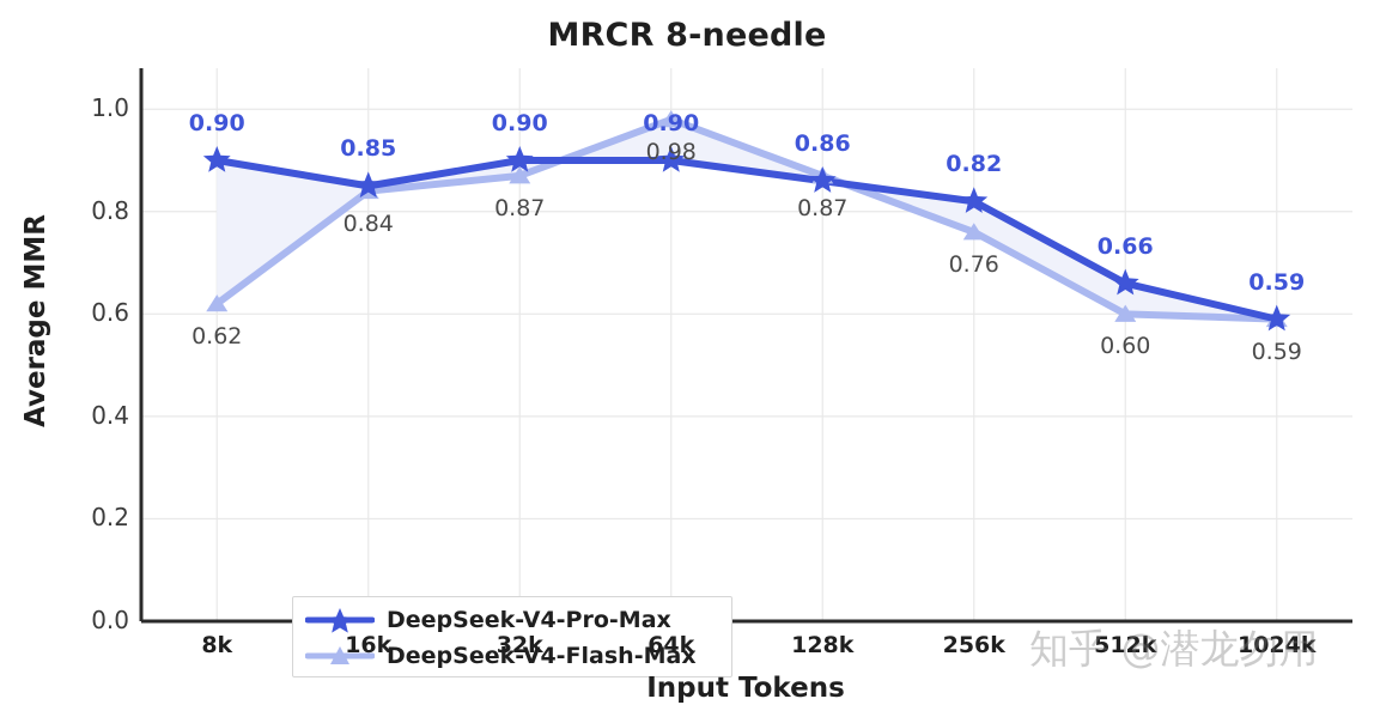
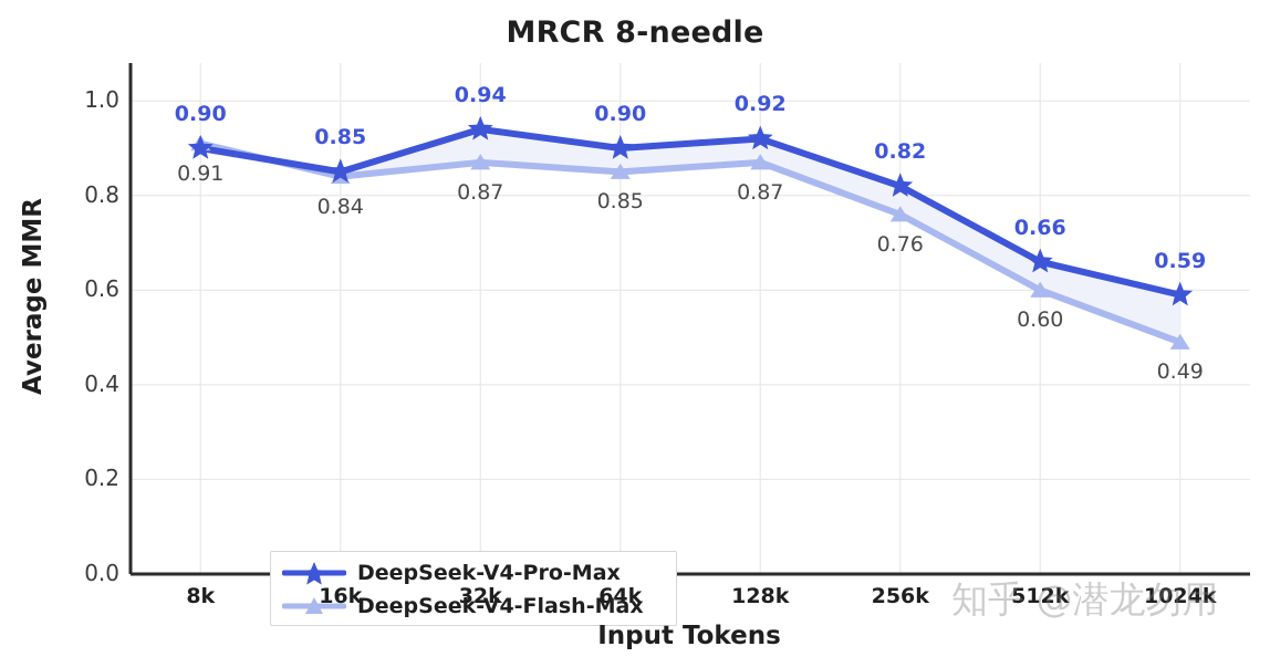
DeepSeek-V4-Flash-Max/8k: 0.62 -> 0.91
DeepSeek-V4-Pro-Max/32k: 0.90 -> 0.94
DeepSeek-V4-Flash-Max/64k: 0.98 -> 0.85
DeepSeek-V4-Pro-Max/128k: 0.86 -> 0.92
DeepSeek-V4-Flash-Max/1024k: 0.59 -> 0.49
